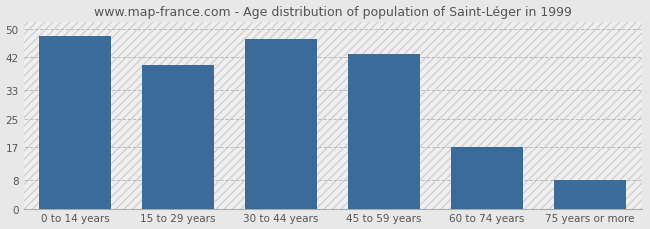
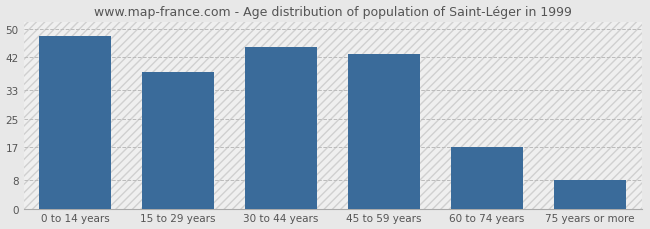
15 to 29 years: 40 -> 38
30 to 44 years: 47 -> 45
